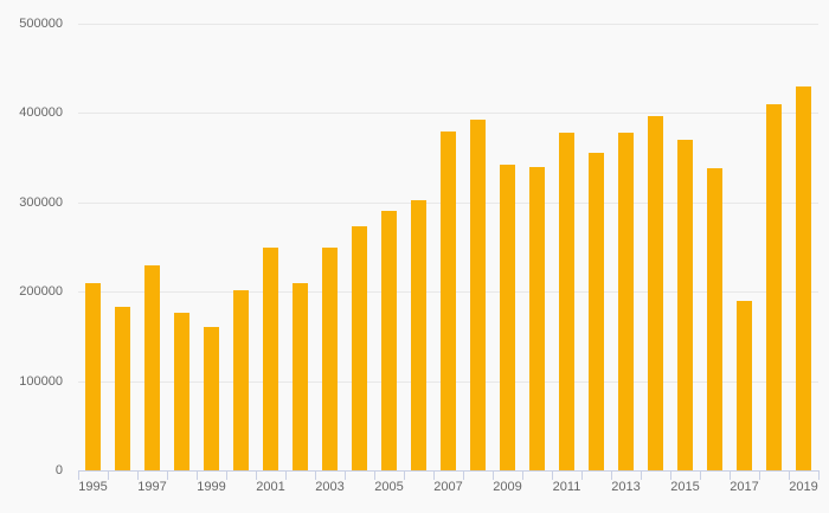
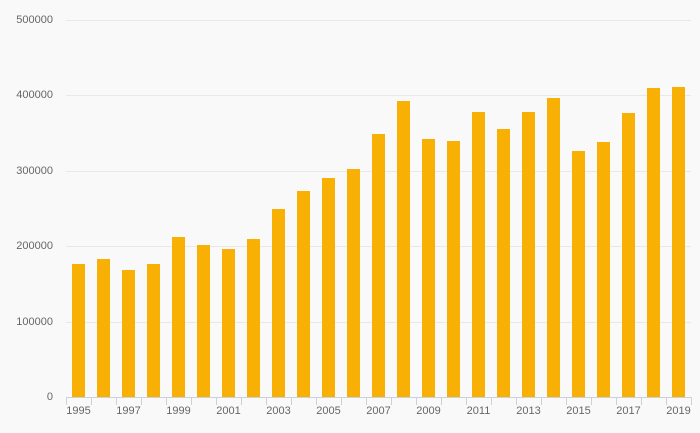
1995: 210000 -> 180000
1997: 230000 -> 170000
1999: 160000 -> 210000
2001: 250000 -> 200000
2007: 380000 -> 350000
2015: 370000 -> 330000
2017: 190000 -> 380000
2019: 430000 -> 410000
